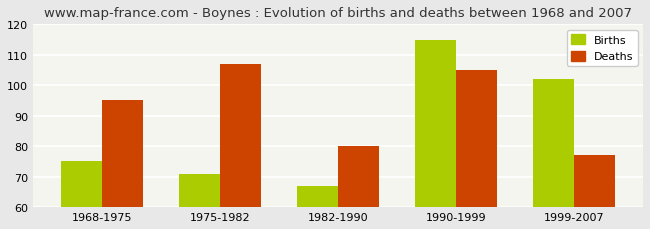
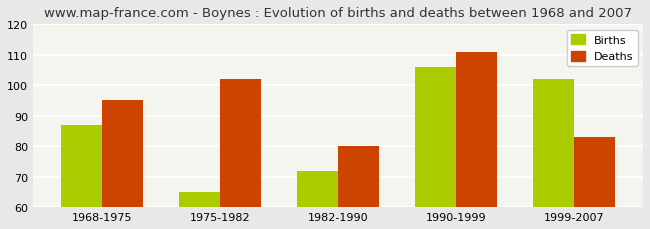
Births/1968-1975: 75 -> 87
Births/1975-1982: 71 -> 65
Deaths/1975-1982: 107 -> 102
Births/1982-1990: 67 -> 72
Births/1990-1999: 115 -> 106
Deaths/1990-1999: 105 -> 111
Deaths/1999-2007: 77 -> 83
